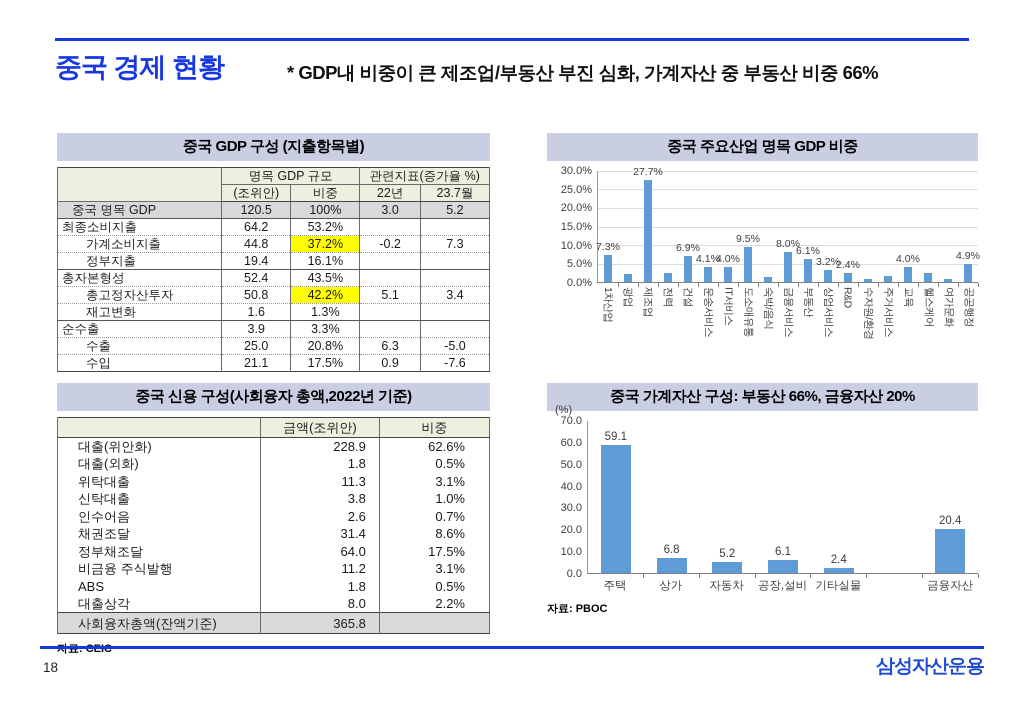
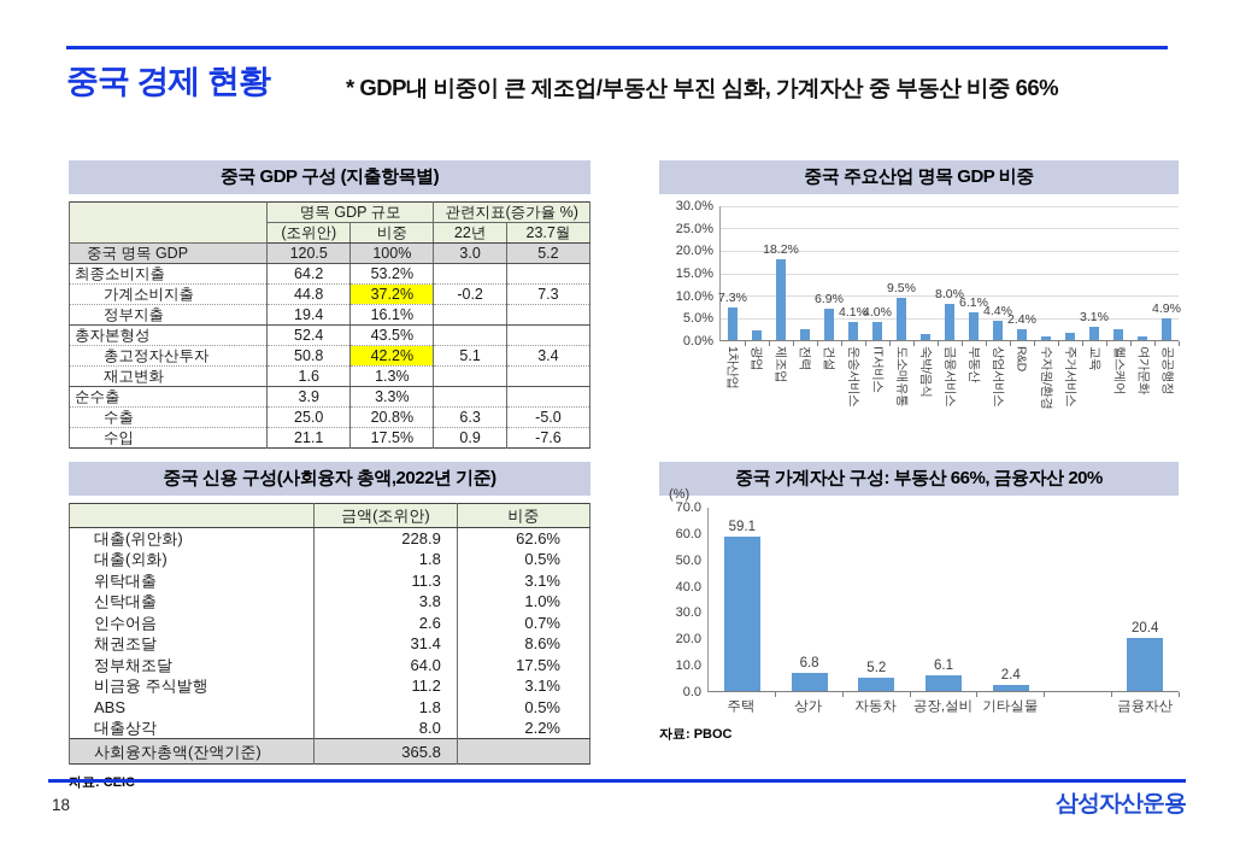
중국 주요산업 명목 GDP 비중/제조업: 27.7% -> 18.2%
중국 주요산업 명목 GDP 비중/상업서비스: 3.2% -> 4.4%
중국 주요산업 명목 GDP 비중/교육: 4.0% -> 3.1%
